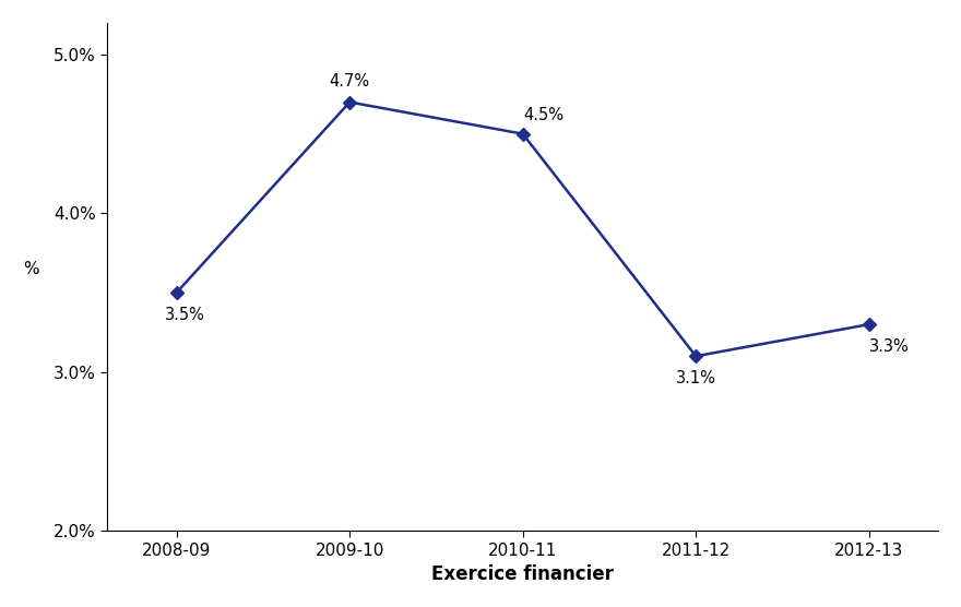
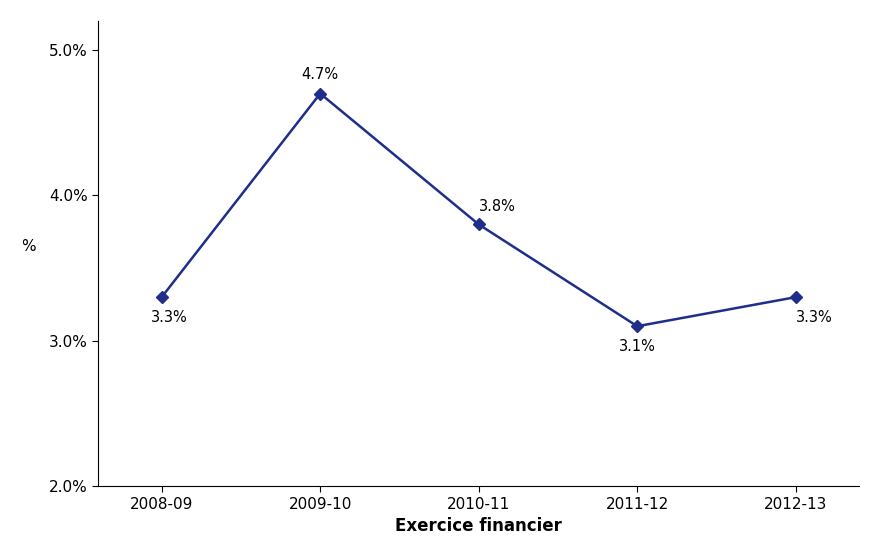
2008-09: 3.5% -> 3.3%
2010-11: 4.5% -> 3.8%
